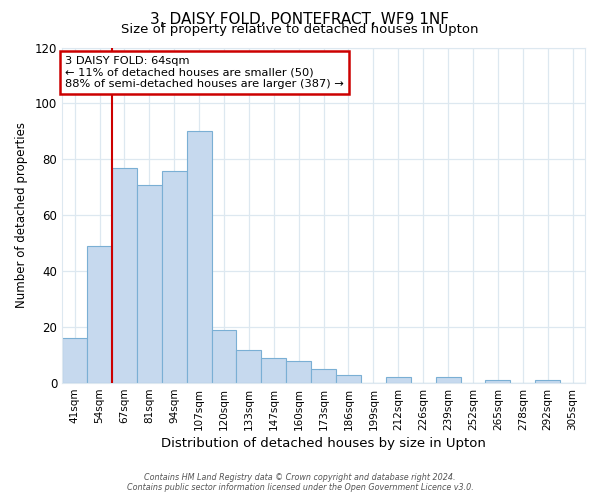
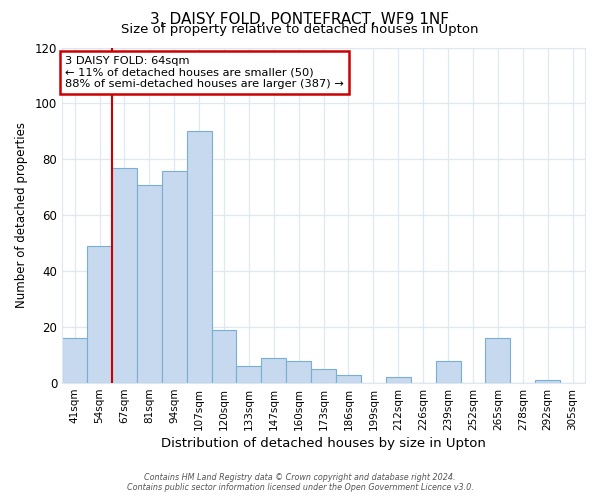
133sqm: 12 -> 6
239sqm: 2 -> 8
265sqm: 1 -> 16
